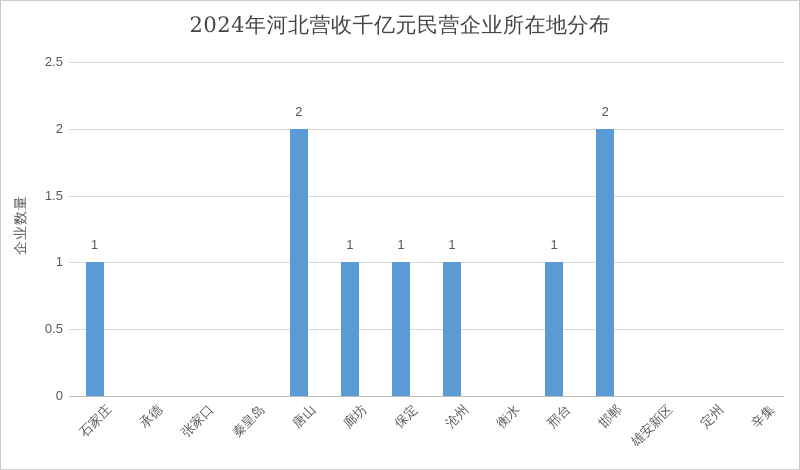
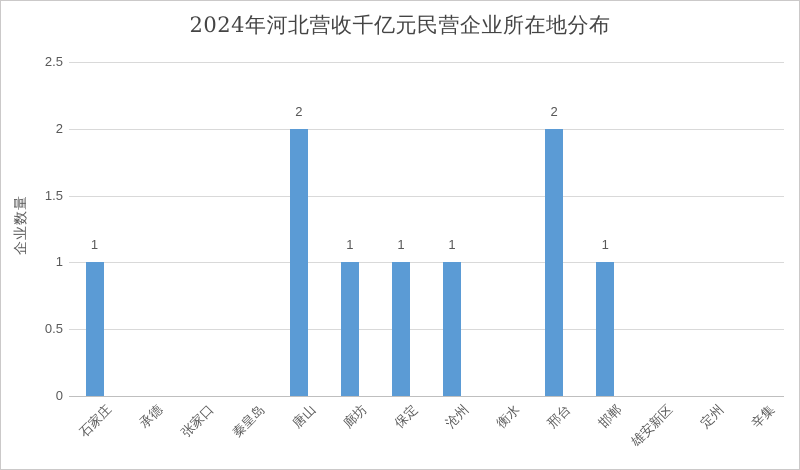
邢台: 1 -> 2
邯郸: 2 -> 1
